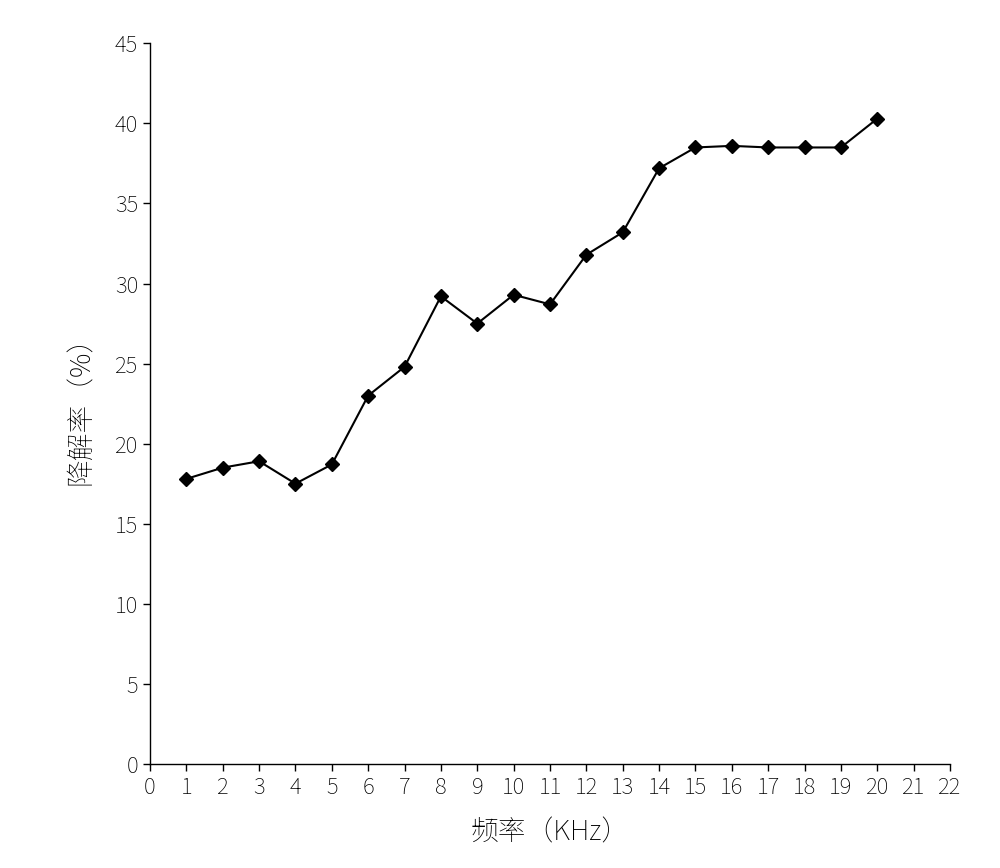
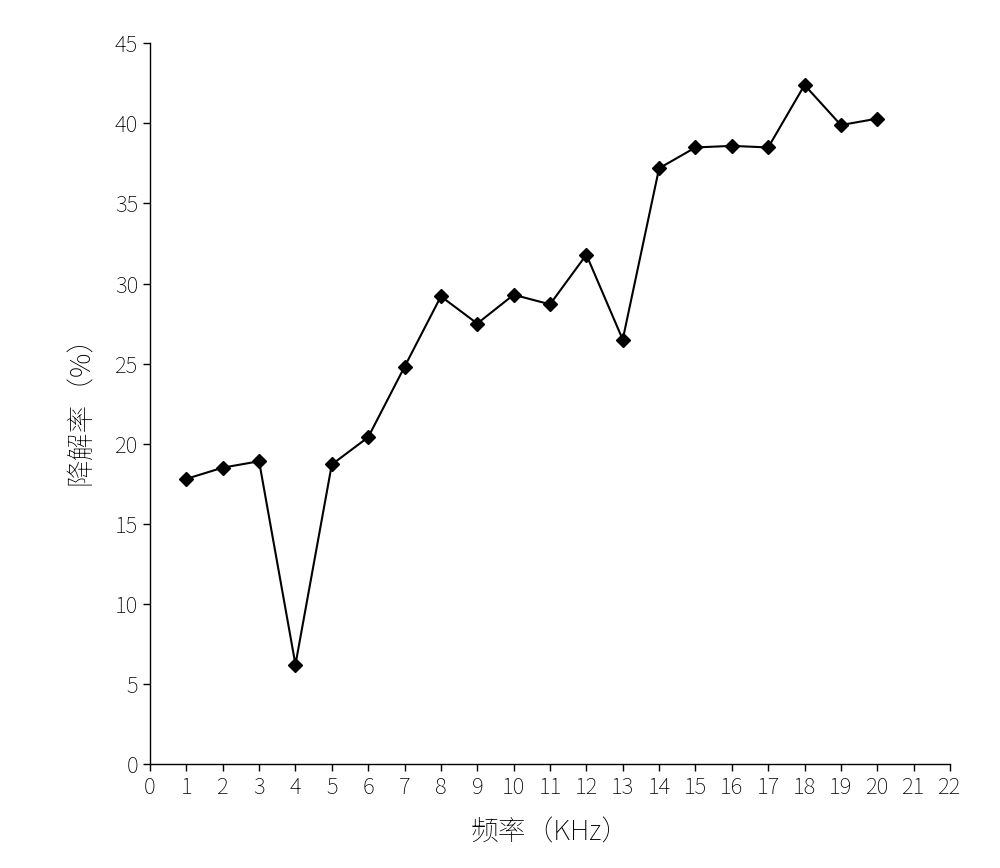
4: 17.5 -> 6.2
6: 23.0 -> 20.4
13: 33.2 -> 26.5
18: 38.5 -> 42.4
19: 38.5 -> 39.9
